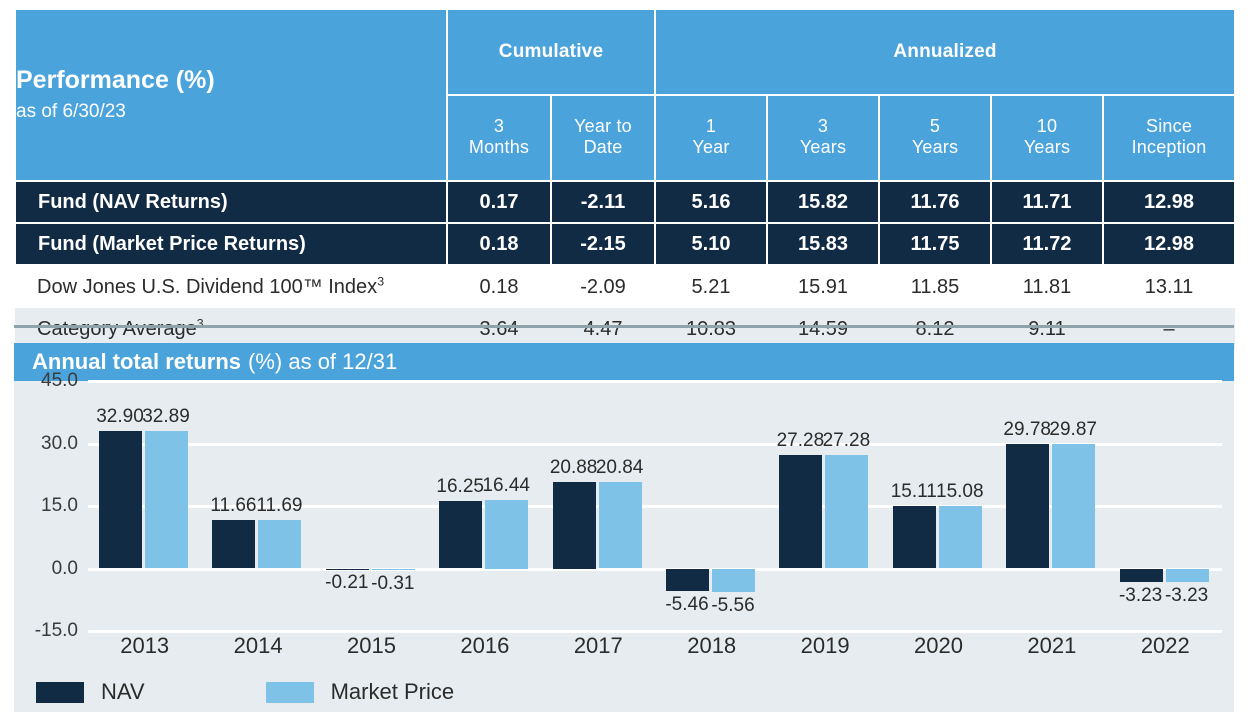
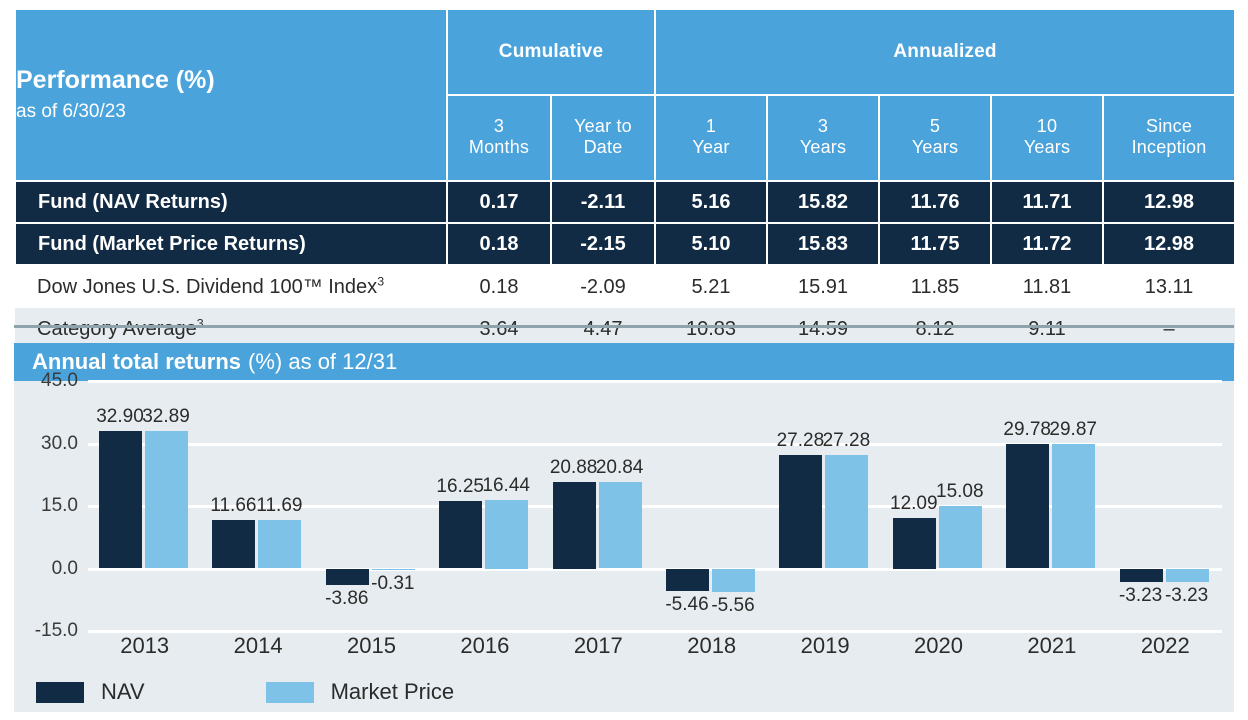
NAV/2015: -0.21 -> -3.86
NAV/2020: 15.11 -> 12.09
